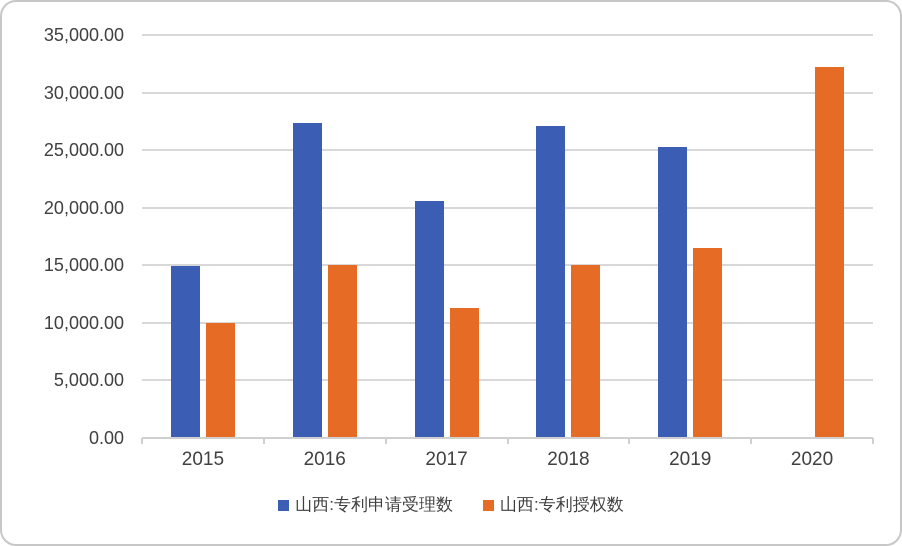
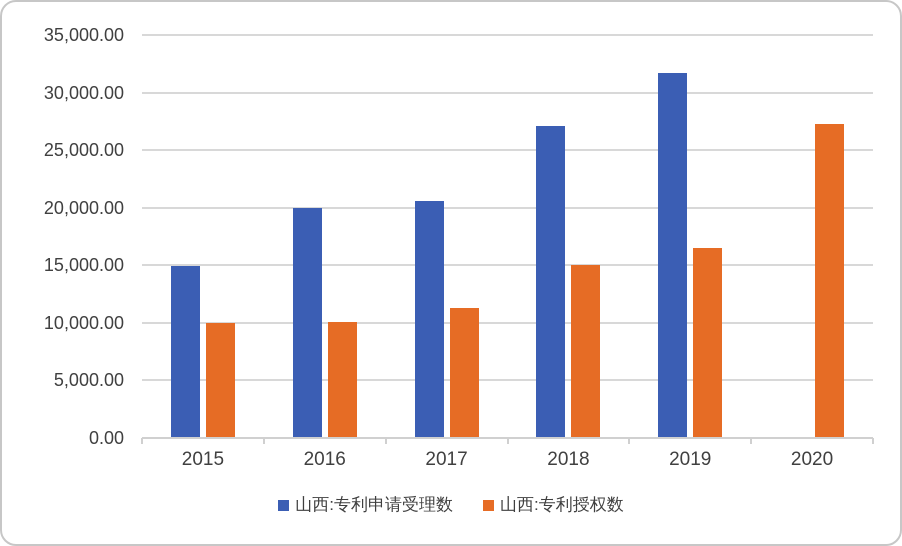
山西:专利申请受理数/2016: 27400 -> 20000
山西:专利授权数/2016: 15000 -> 10100
山西:专利申请受理数/2019: 25300 -> 31700
山西:专利授权数/2020: 32200 -> 27300
